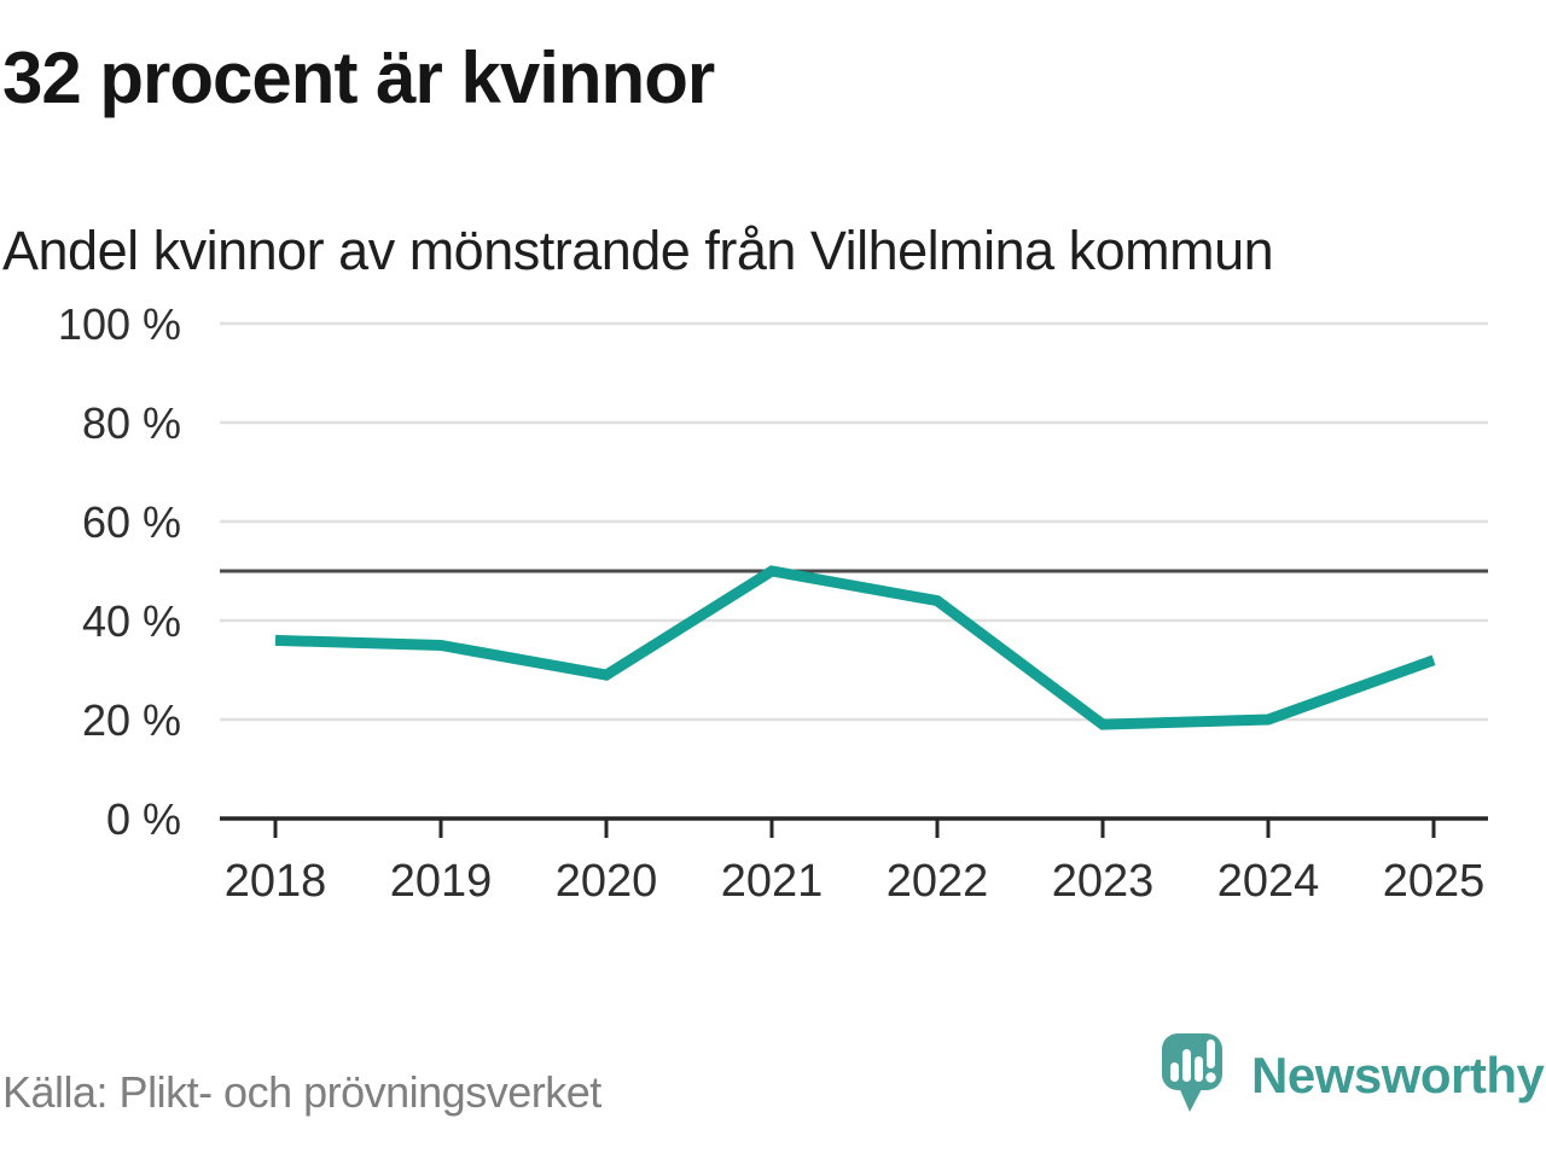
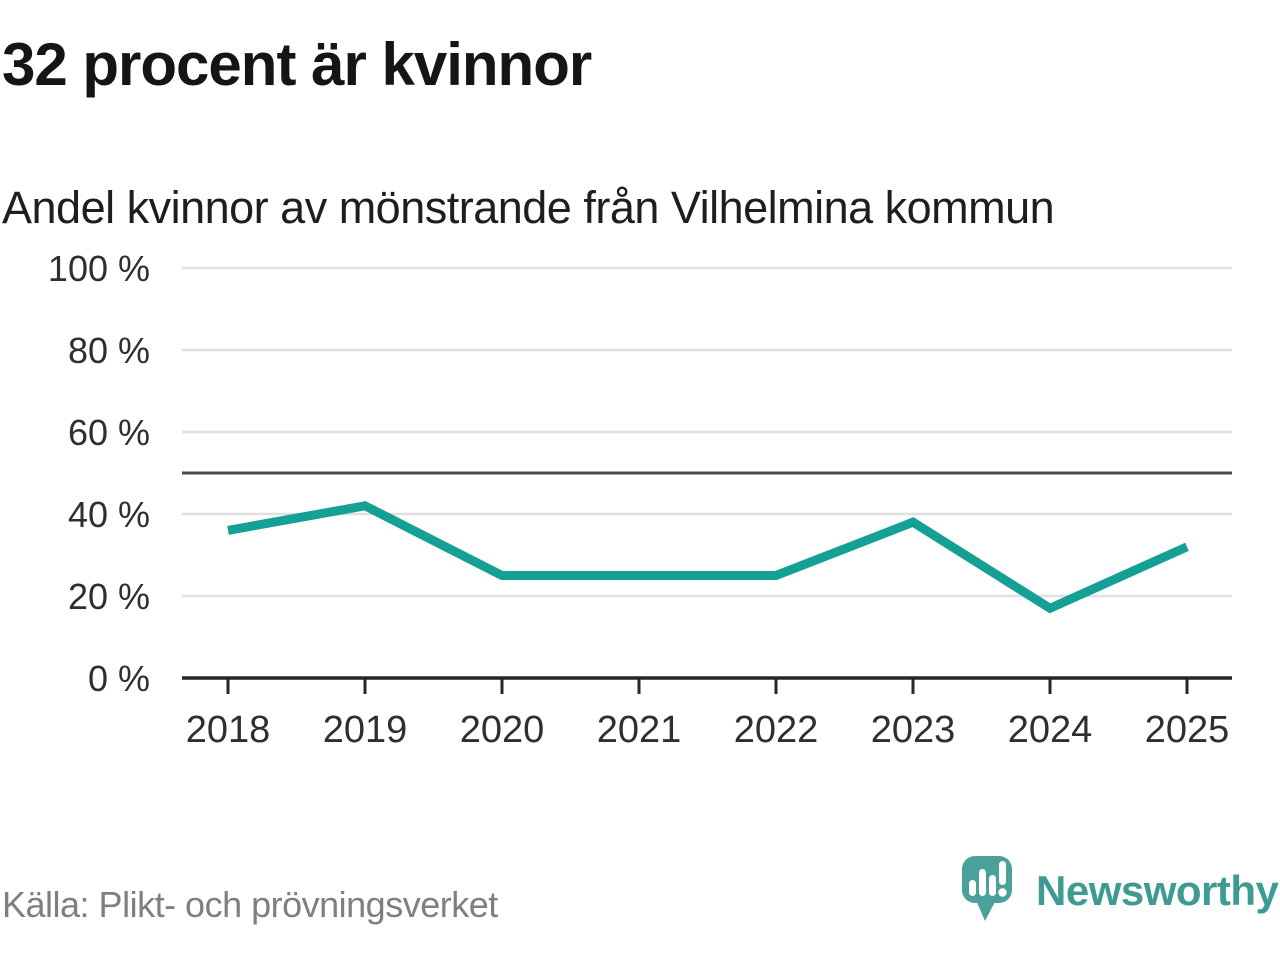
2019: 35% -> 42%
2020: 29% -> 25%
2021: 50% -> 25%
2022: 44% -> 25%
2023: 19% -> 38%
2024: 20% -> 17%
